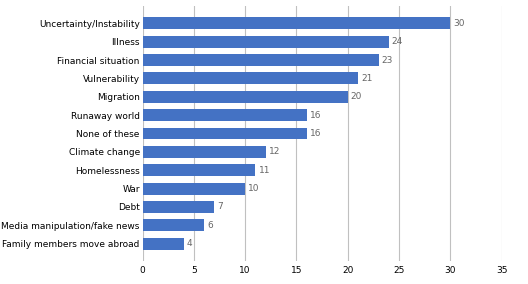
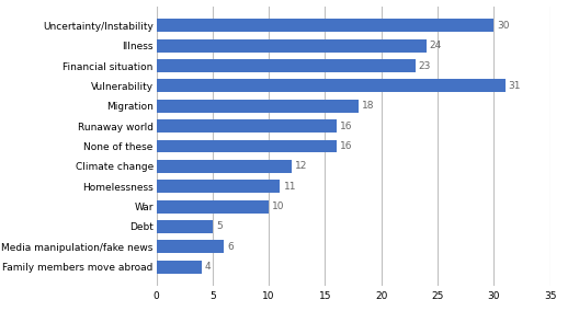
Vulnerability: 21 -> 31
Migration: 20 -> 18
Debt: 7 -> 5
